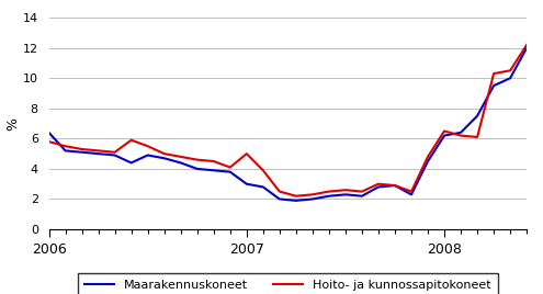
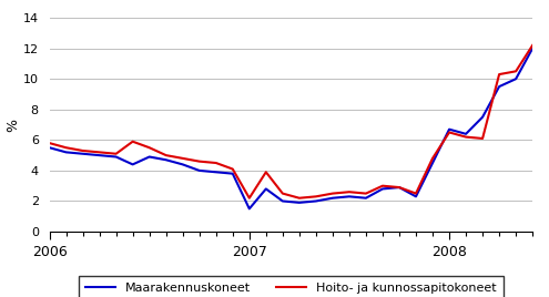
Maarakennuskoneet/2006: 6.4 -> 5.5
Maarakennuskoneet/2007: 3.0 -> 1.5
Hoito- ja kunnossapitokoneet/2007: 5.0 -> 2.2
Maarakennuskoneet/2008: 6.2 -> 6.7
